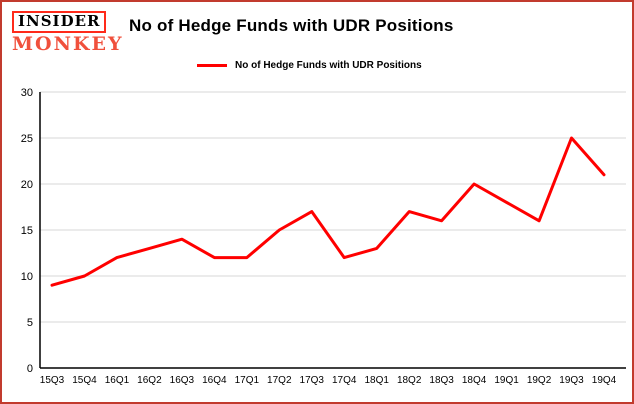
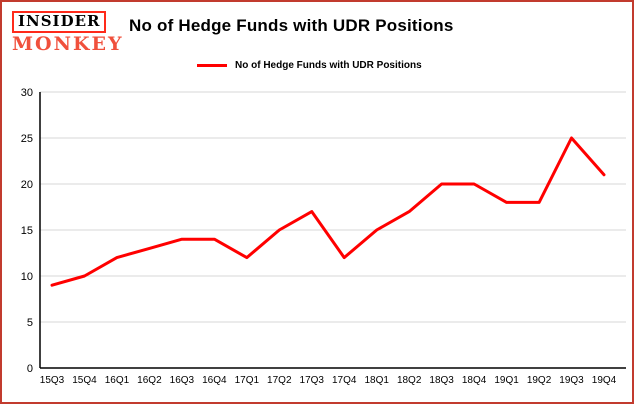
16Q4: 12 -> 14
18Q1: 13 -> 15
18Q3: 16 -> 20
19Q2: 16 -> 18
